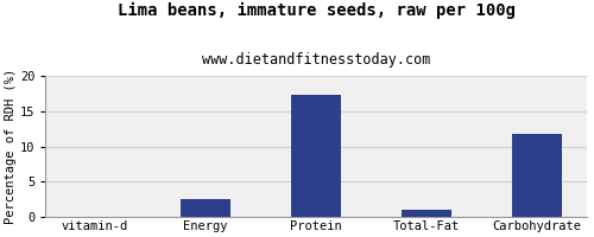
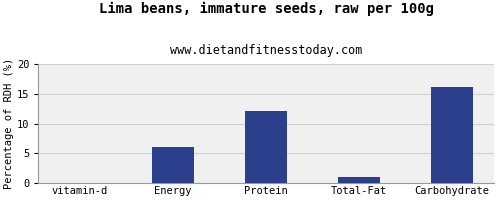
Energy: 2.6 -> 6.1
Protein: 17.4 -> 12.1
Carbohydrate: 11.8 -> 16.1
